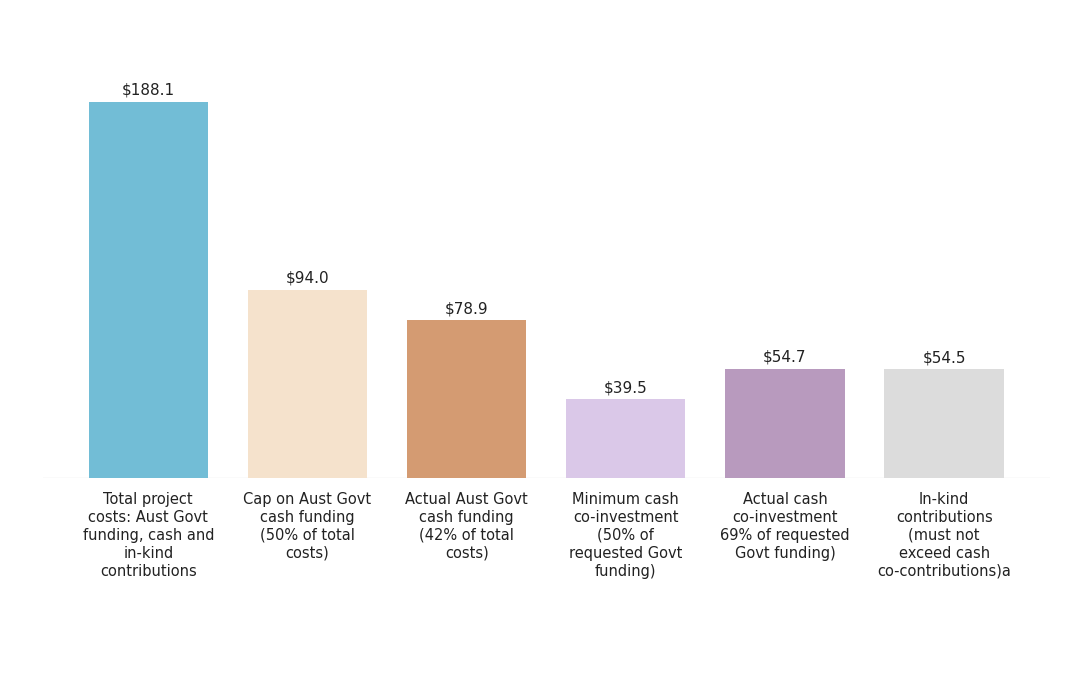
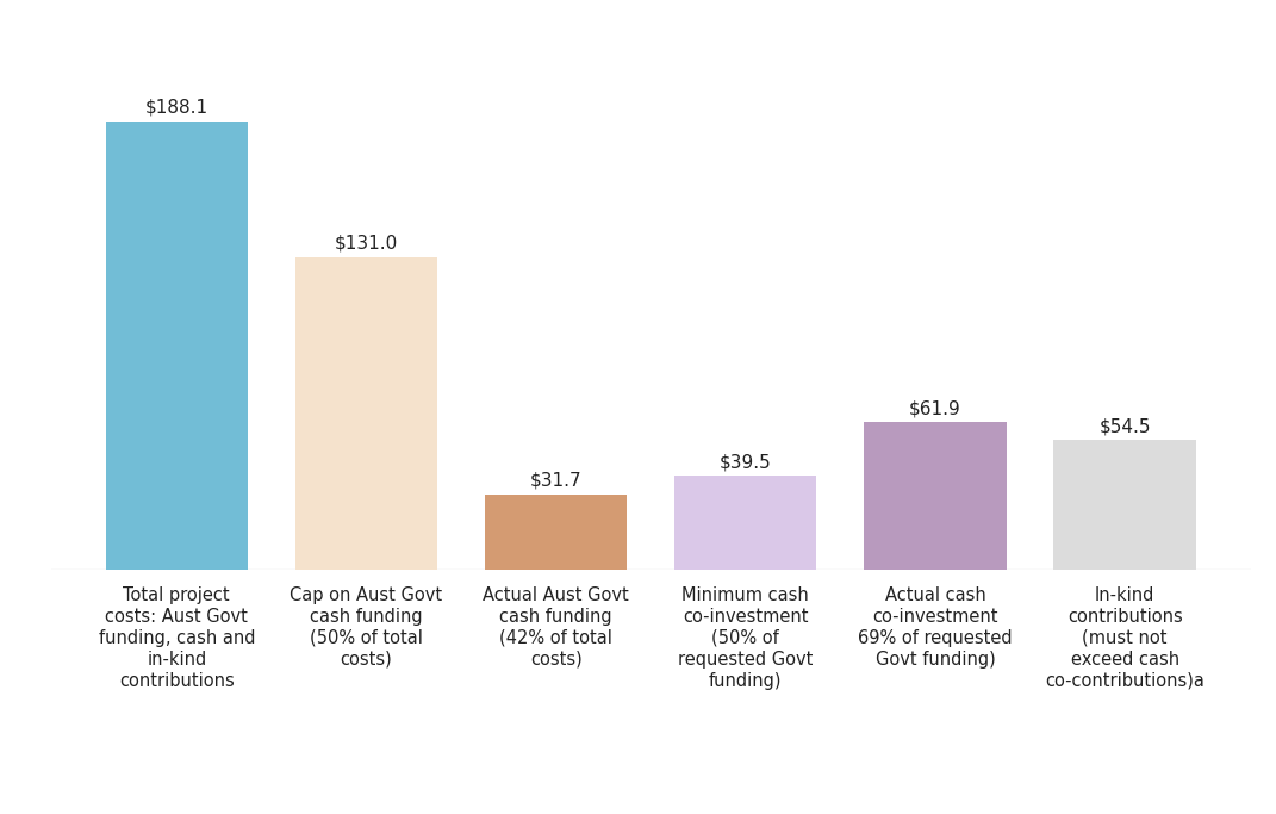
Cap on Aust Govt cash funding (50% of total costs): $94.0 -> $131.0
Actual Aust Govt cash funding (42% of total costs): $78.9 -> $31.7
Actual cash co-investment 69% of requested Govt funding): $54.7 -> $61.9
